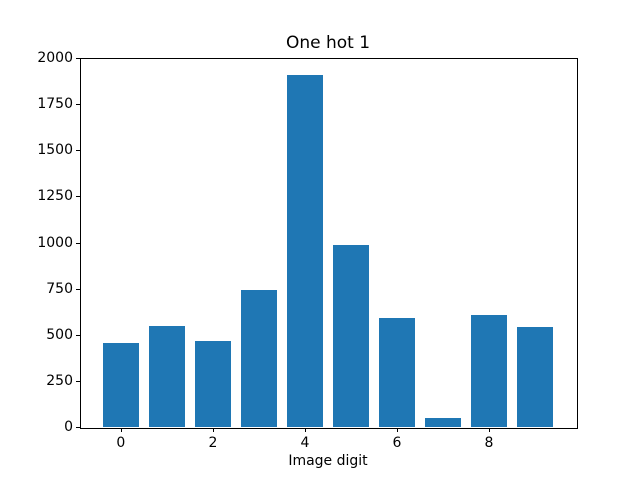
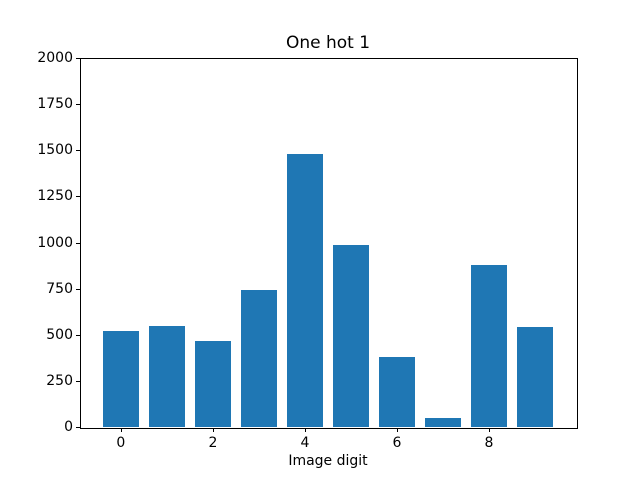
0: 460 -> 520
4: 1910 -> 1480
6: 590 -> 380
8: 600 -> 880
